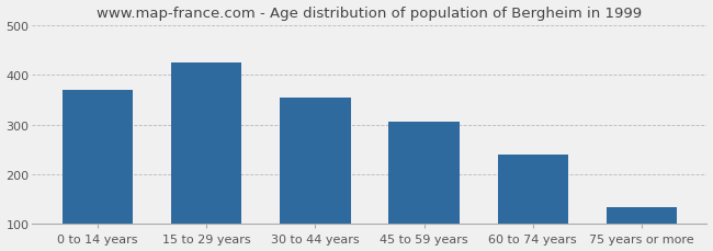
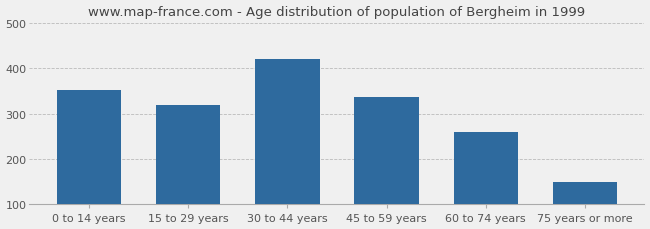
0 to 14 years: 370 -> 352
15 to 29 years: 425 -> 318
30 to 44 years: 355 -> 420
45 to 59 years: 305 -> 336
60 to 74 years: 240 -> 259
75 years or more: 135 -> 150
